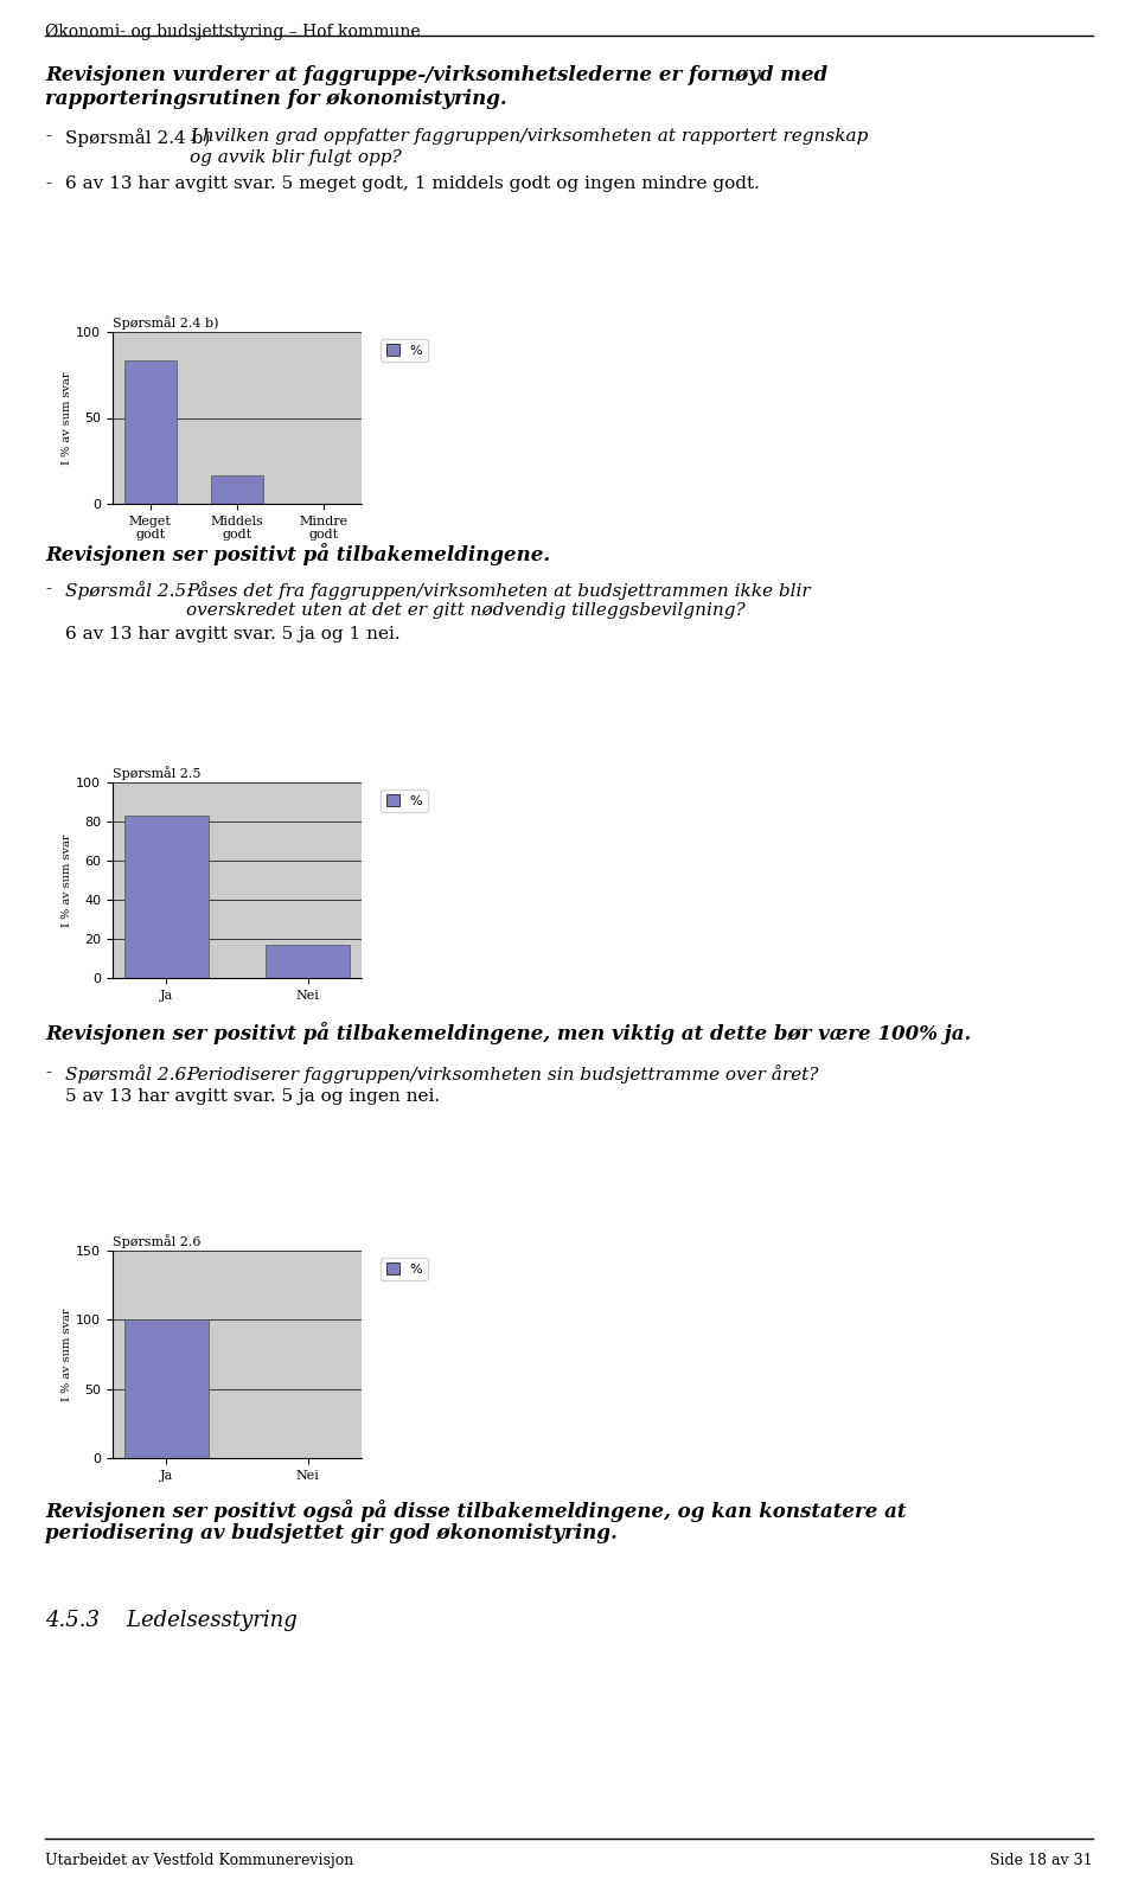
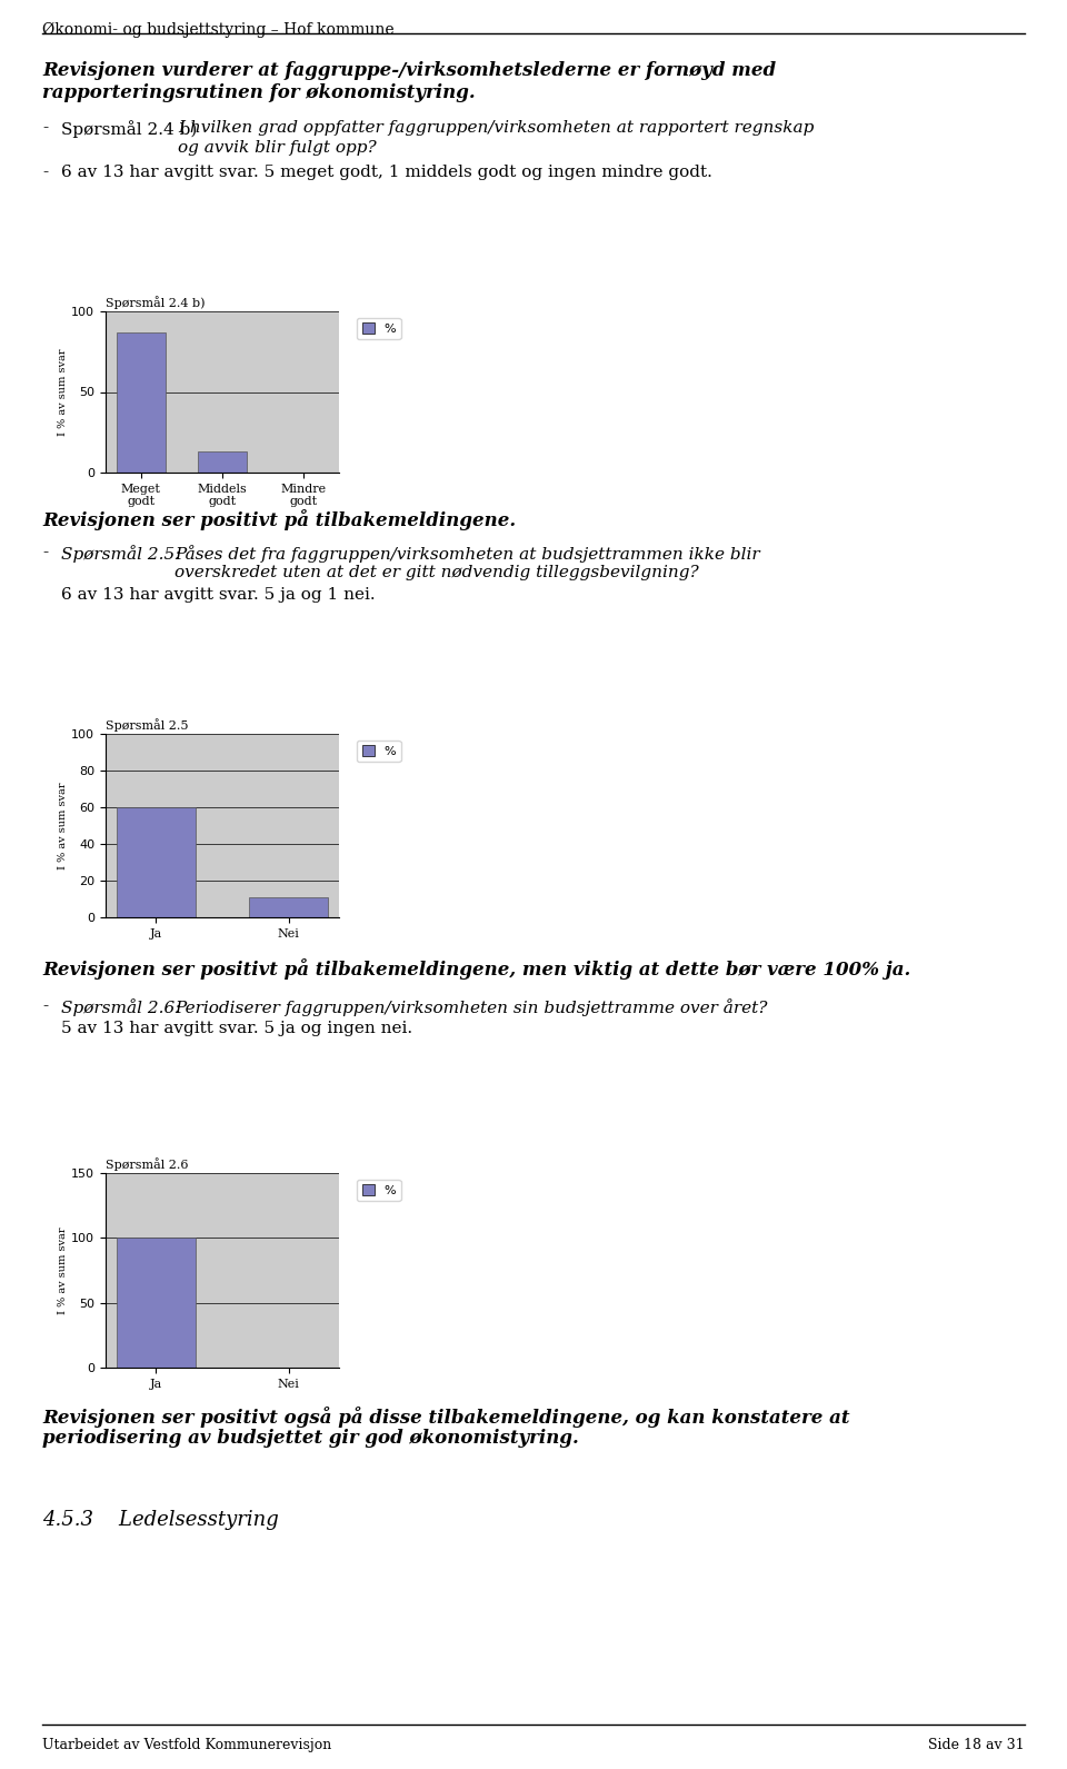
Spørsmål 2.4 b)/Meget godt: 83 -> 87
Spørsmål 2.4 b)/Middels godt: 17 -> 13
Spørsmål 2.5/Ja: 83 -> 60
Spørsmål 2.5/Nei: 17 -> 11
